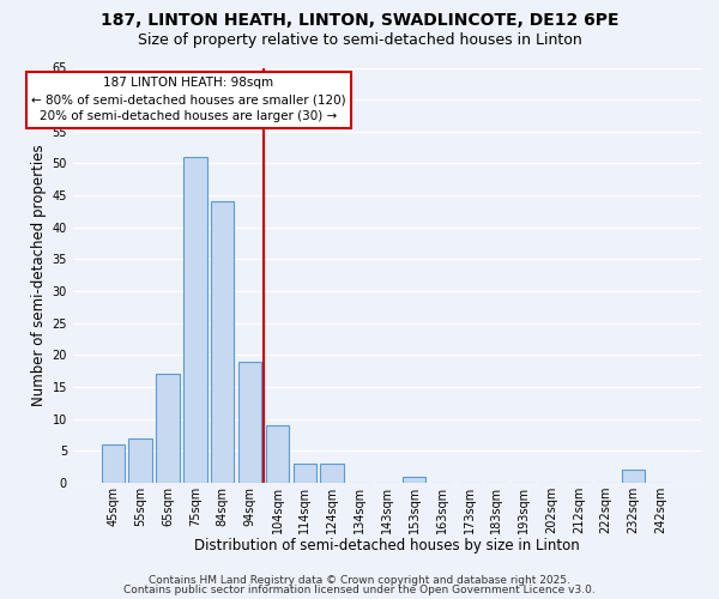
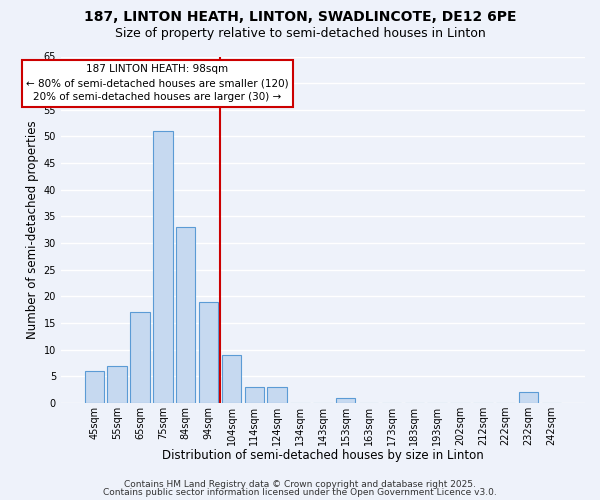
84sqm: 44 -> 33
